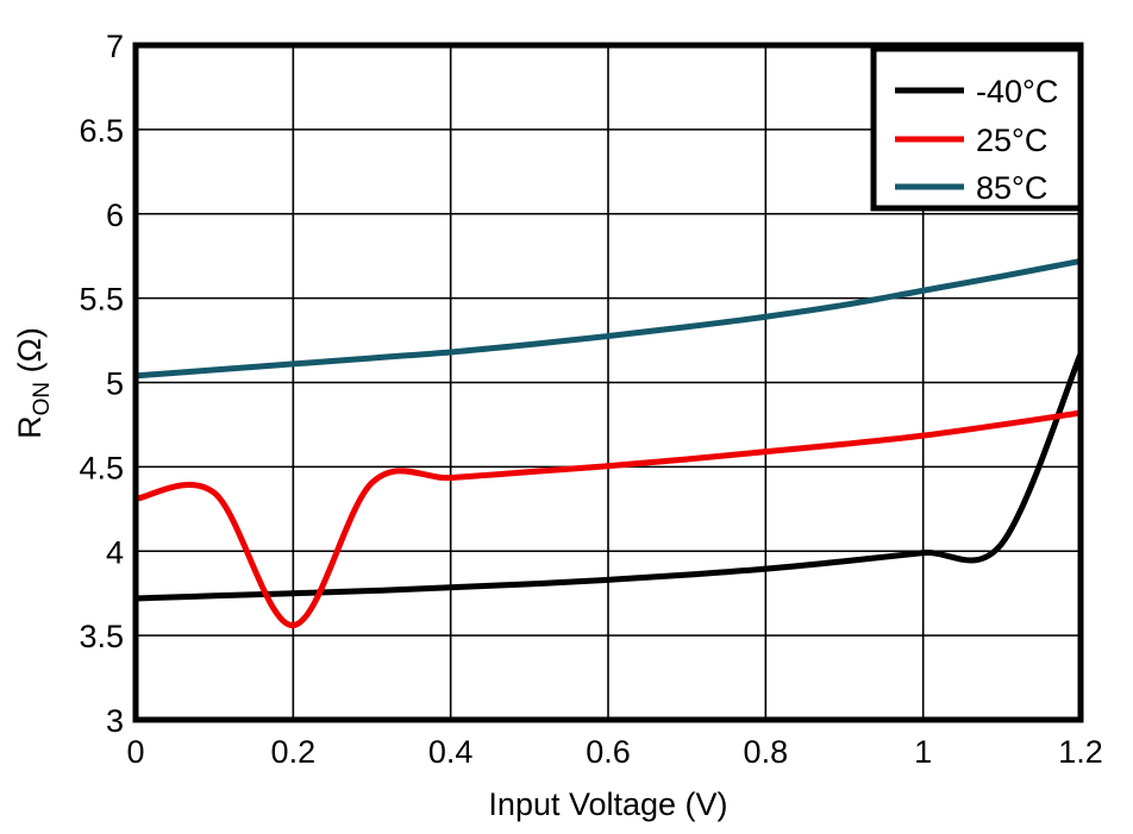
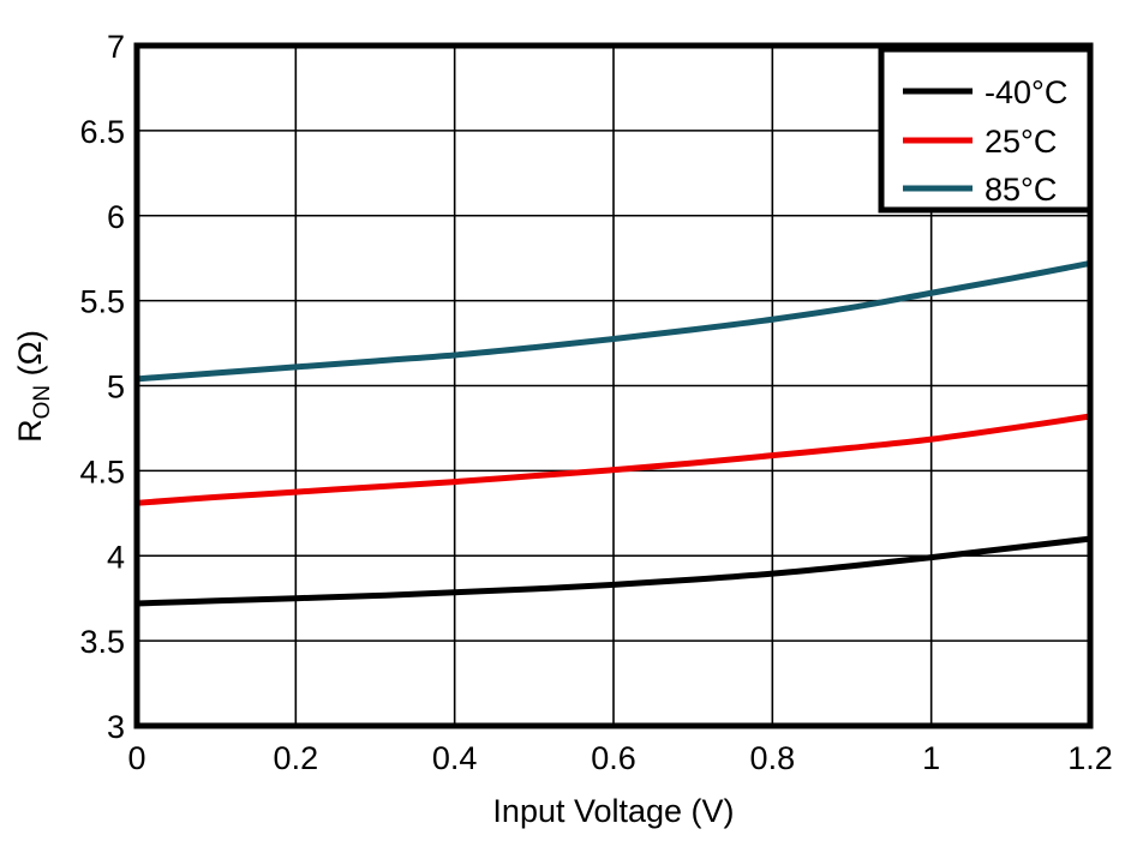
25°C/0.2: 3.56 -> 4.38
-40°C/1.2: 5.17 -> 4.10
